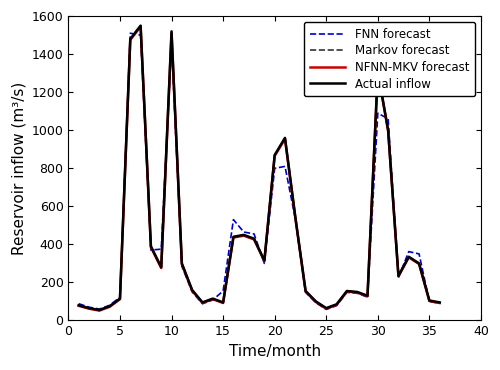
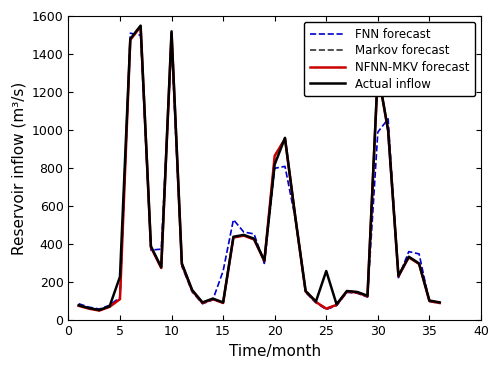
Actual inflow/5: 120 -> 230
FNN forecast/15: 160 -> 260
Actual inflow/20: 870 -> 820
Actual inflow/25: 60 -> 260
FNN forecast/30: 1090 -> 990
